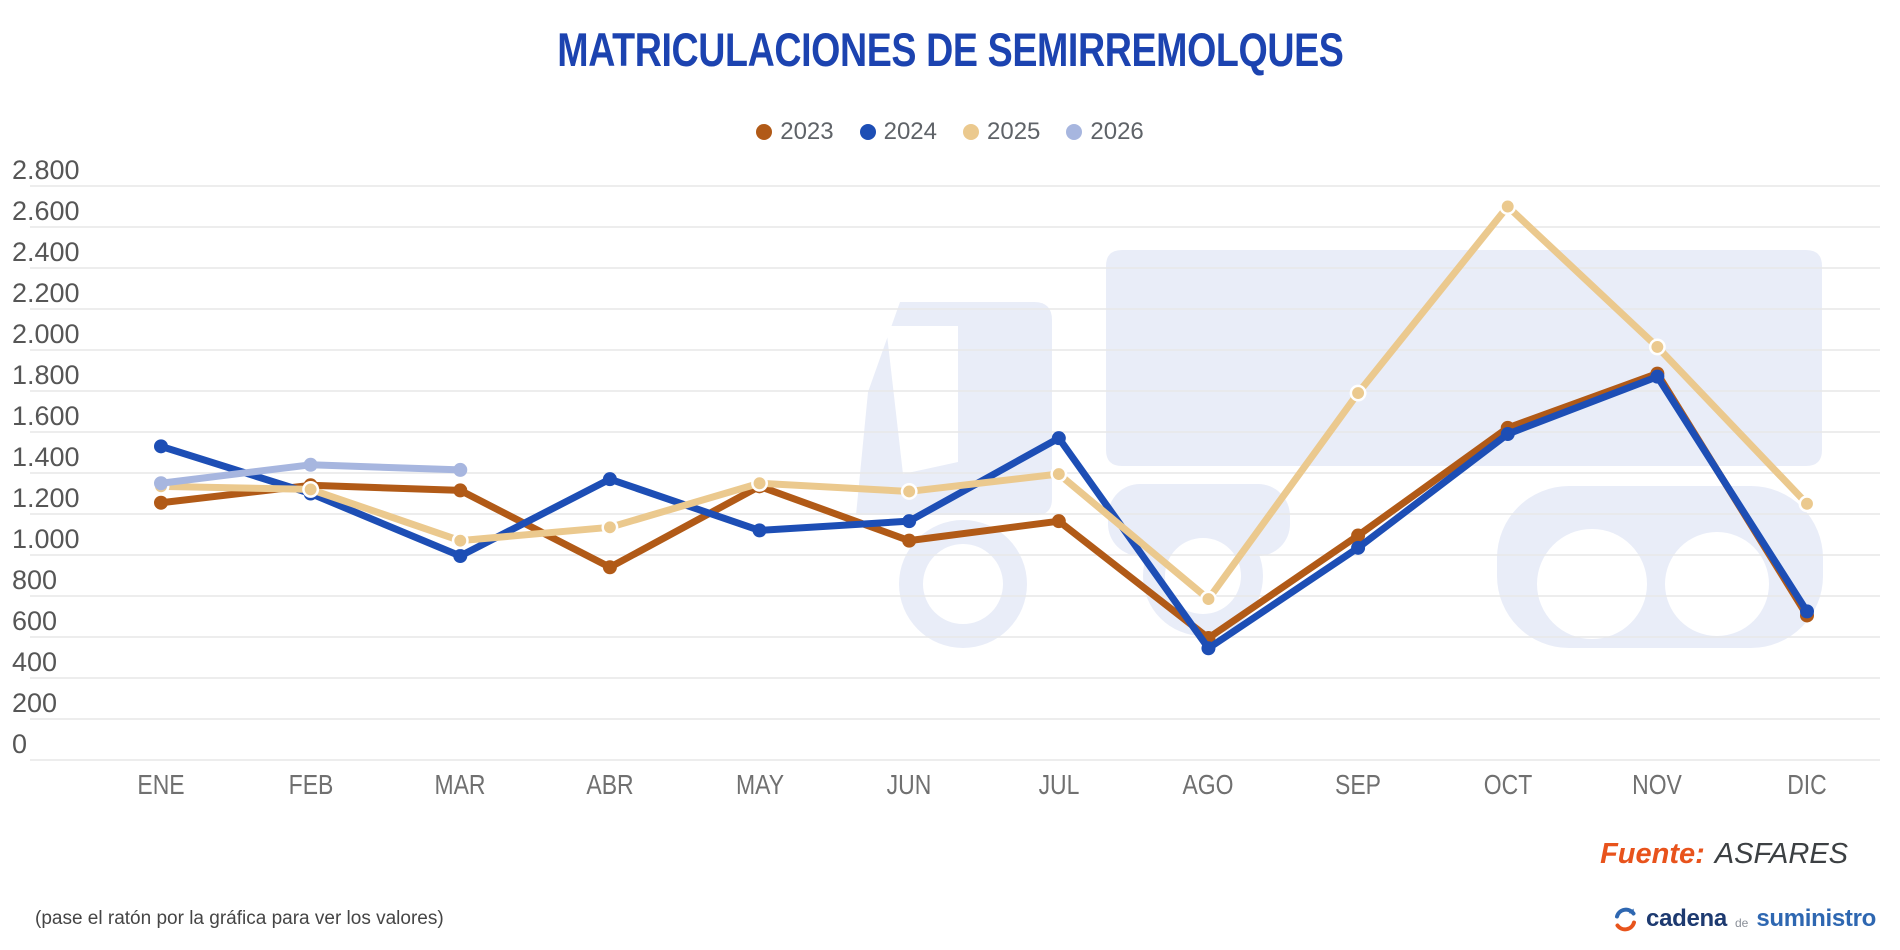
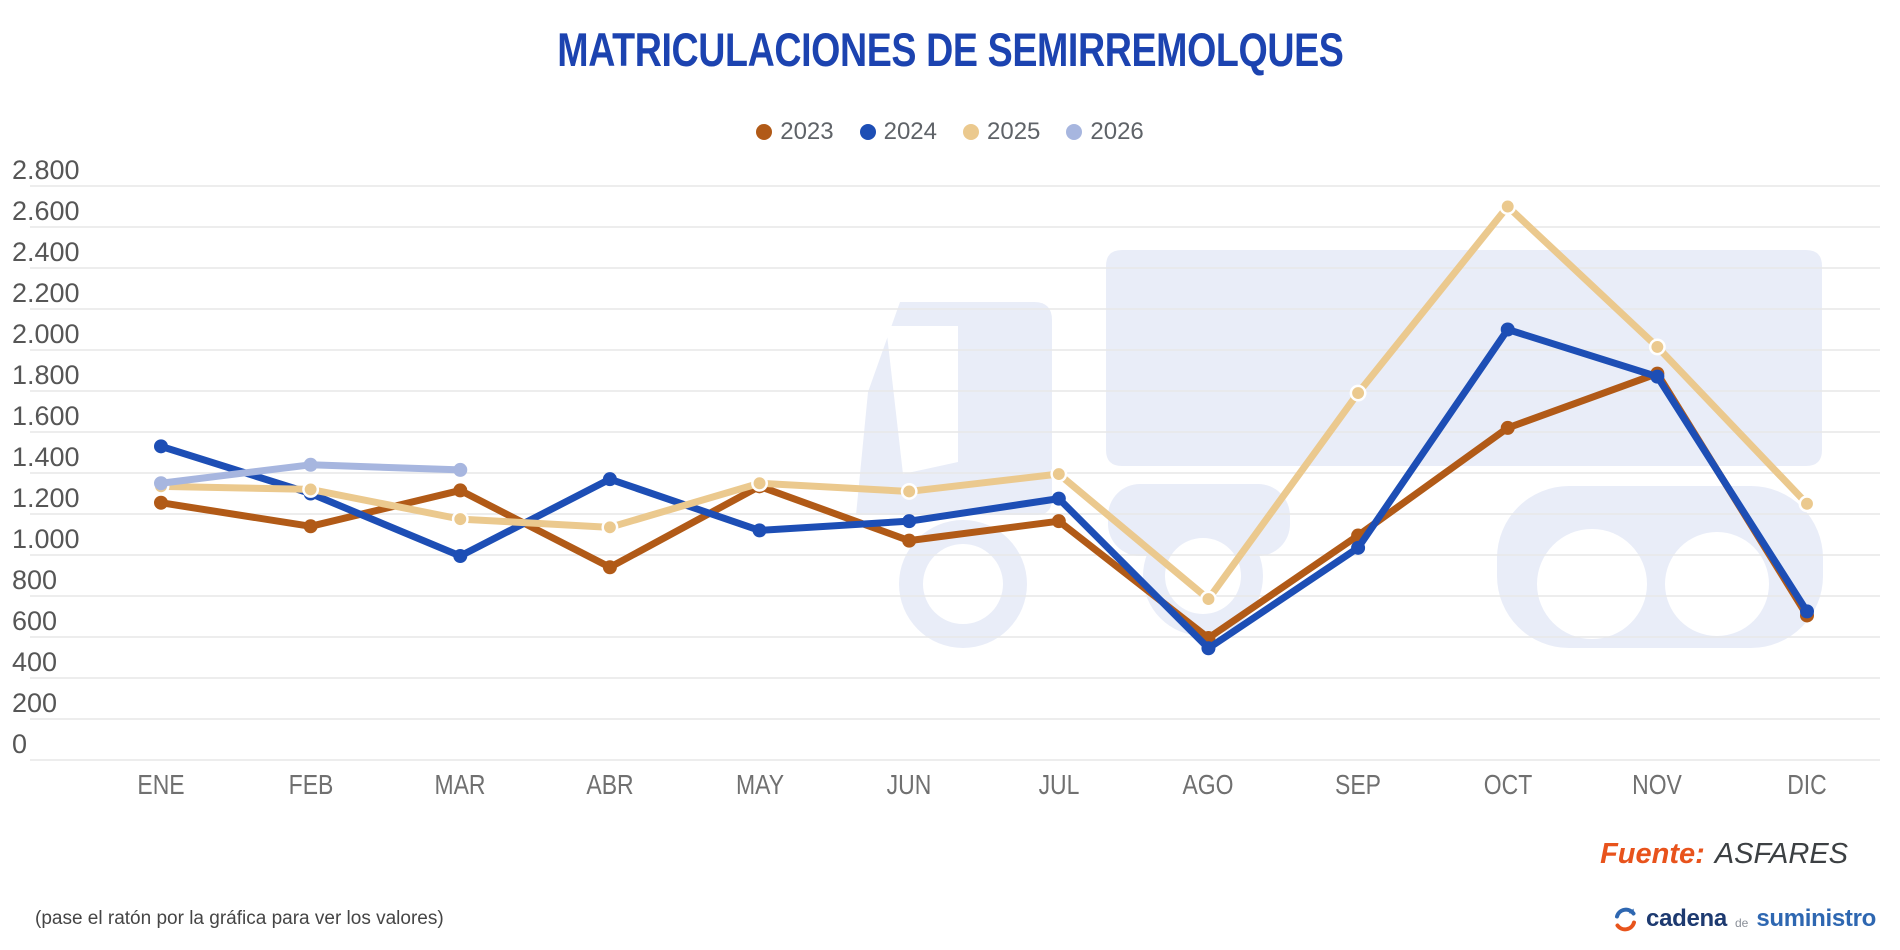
2023/FEB: 1340 -> 1140
2025/MAR: 1070 -> 1180
2024/JUL: 1570 -> 1280
2024/OCT: 1590 -> 2100
